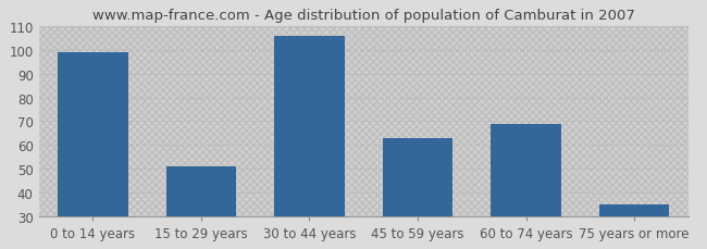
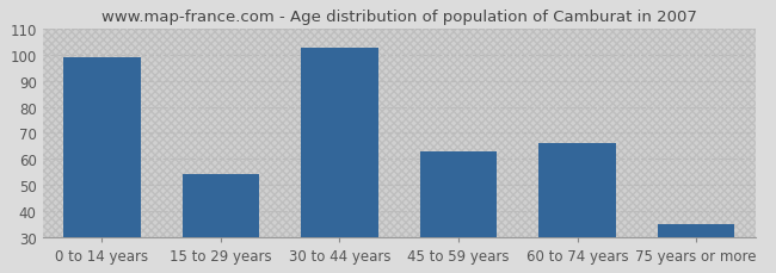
15 to 29 years: 51 -> 54
30 to 44 years: 106 -> 103
60 to 74 years: 69 -> 66
